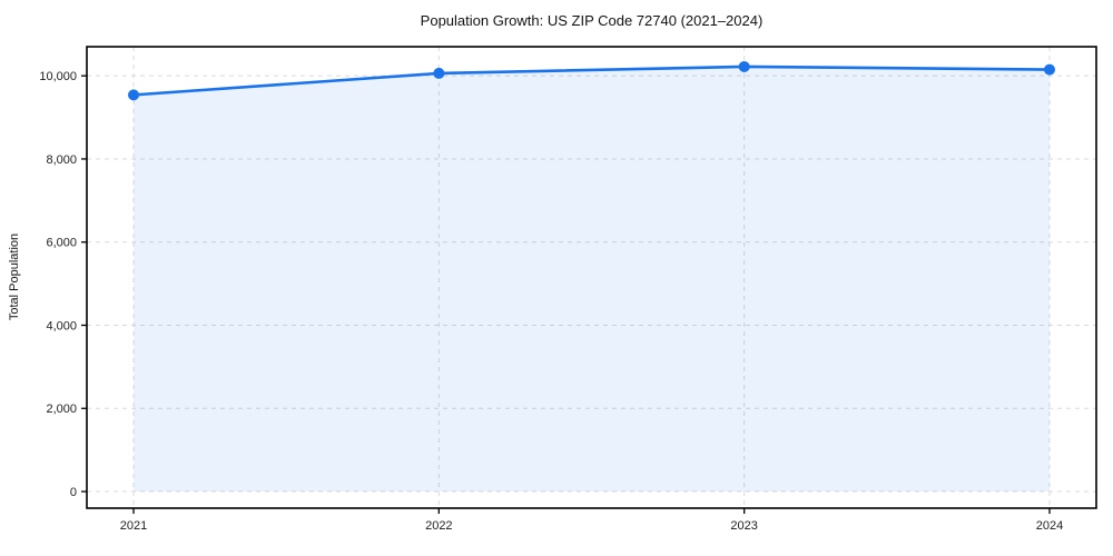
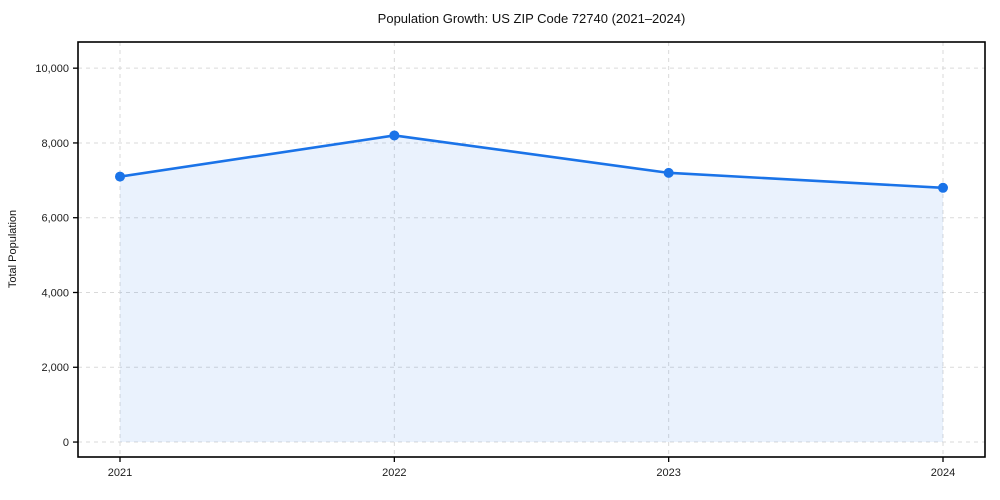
2021: 9500 -> 7100
2022: 10100 -> 8200
2023: 10200 -> 7200
2024: 10200 -> 6800
